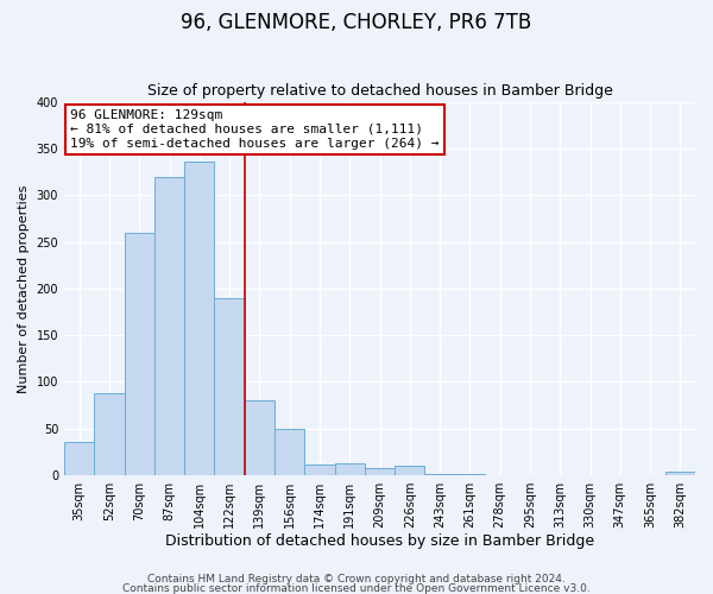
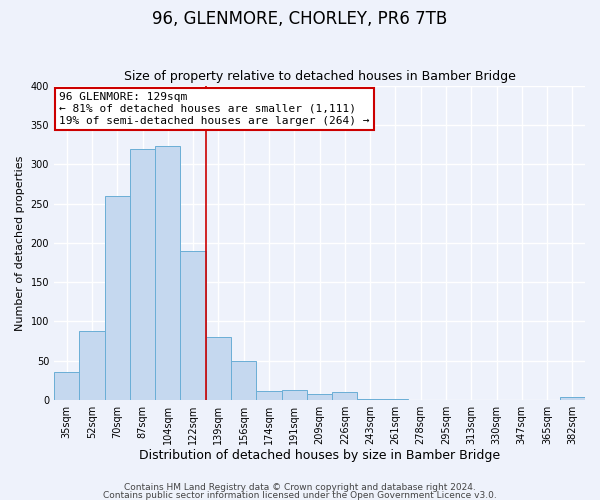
104sqm: 336 -> 323
